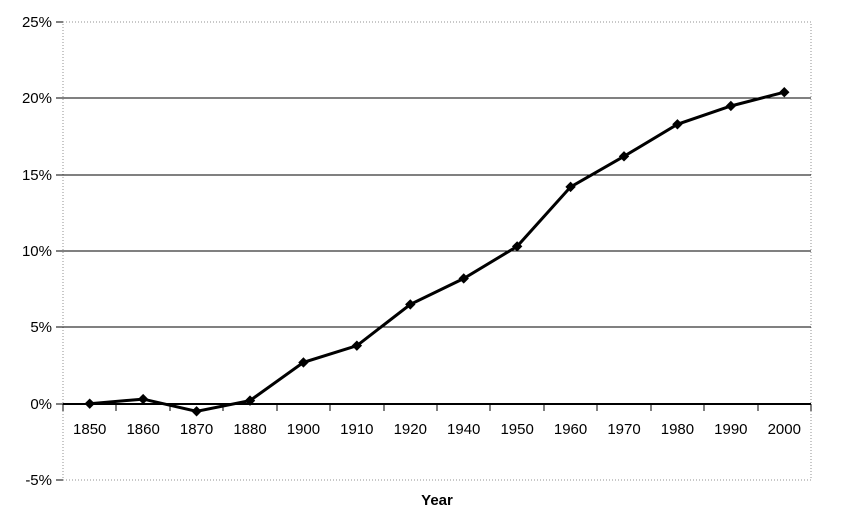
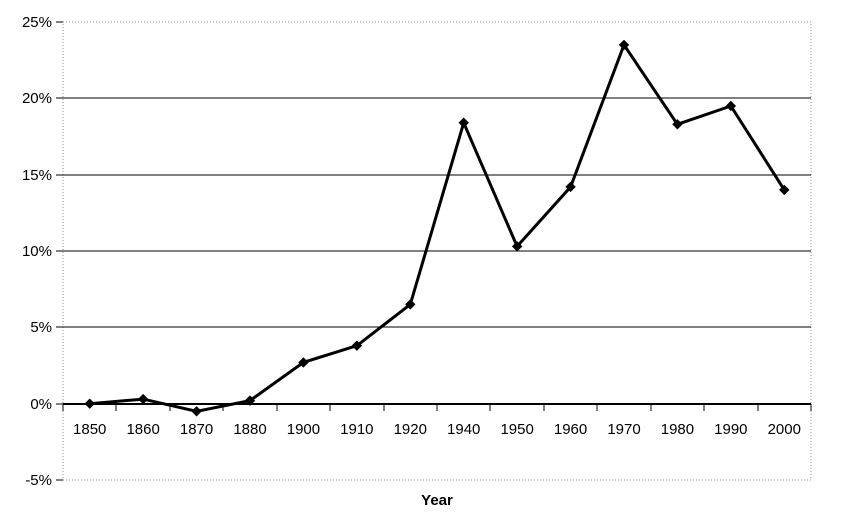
1940: 8.2% -> 18.4%
1970: 16.2% -> 23.5%
2000: 20.4% -> 14.0%
